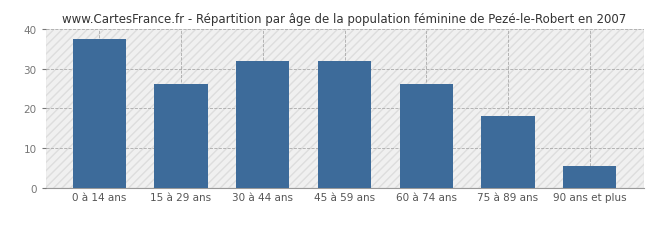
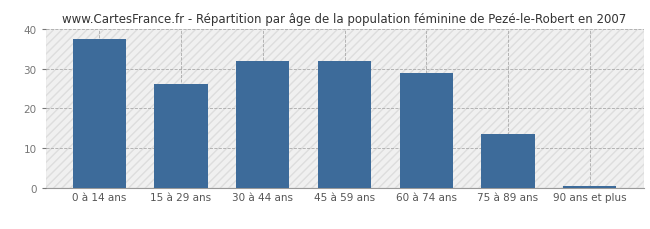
60 à 74 ans: 26.0 -> 29.0
75 à 89 ans: 18.0 -> 13.5
90 ans et plus: 5.5 -> 0.5
